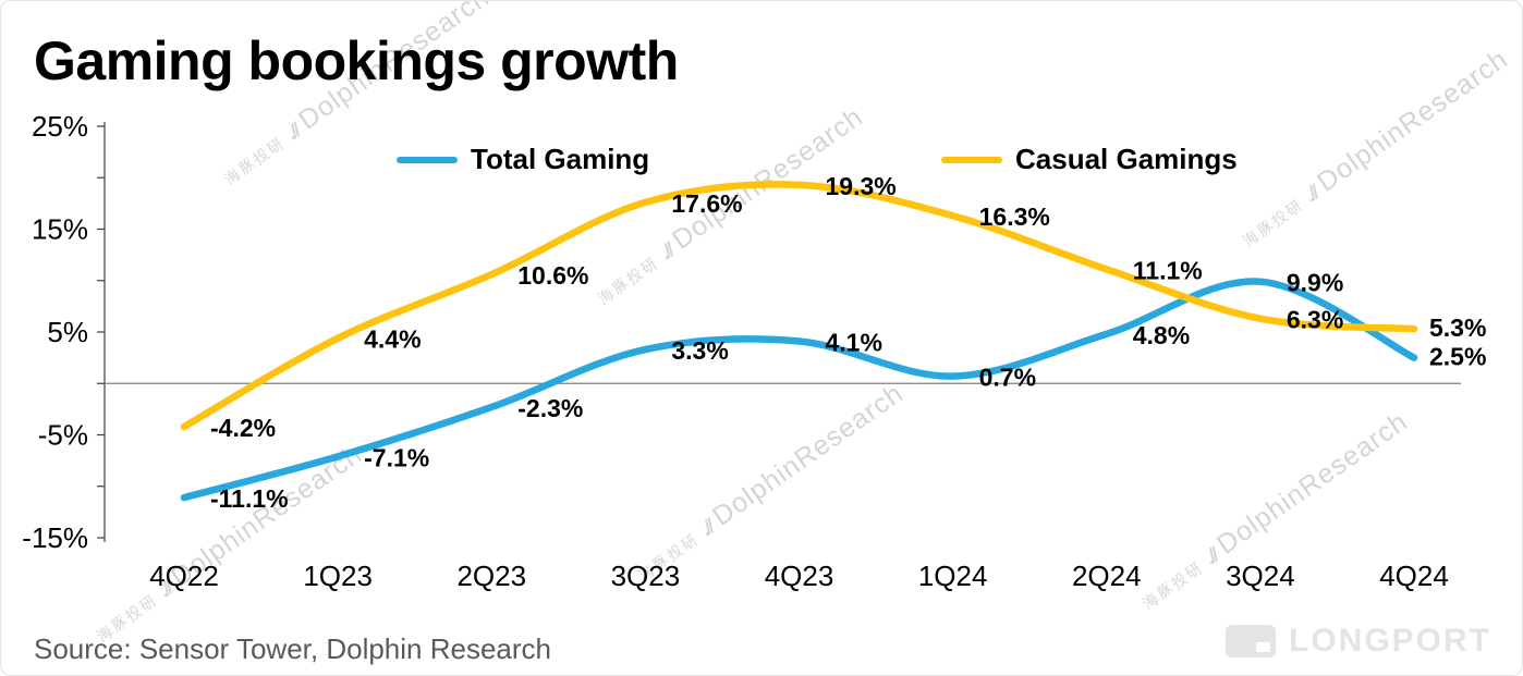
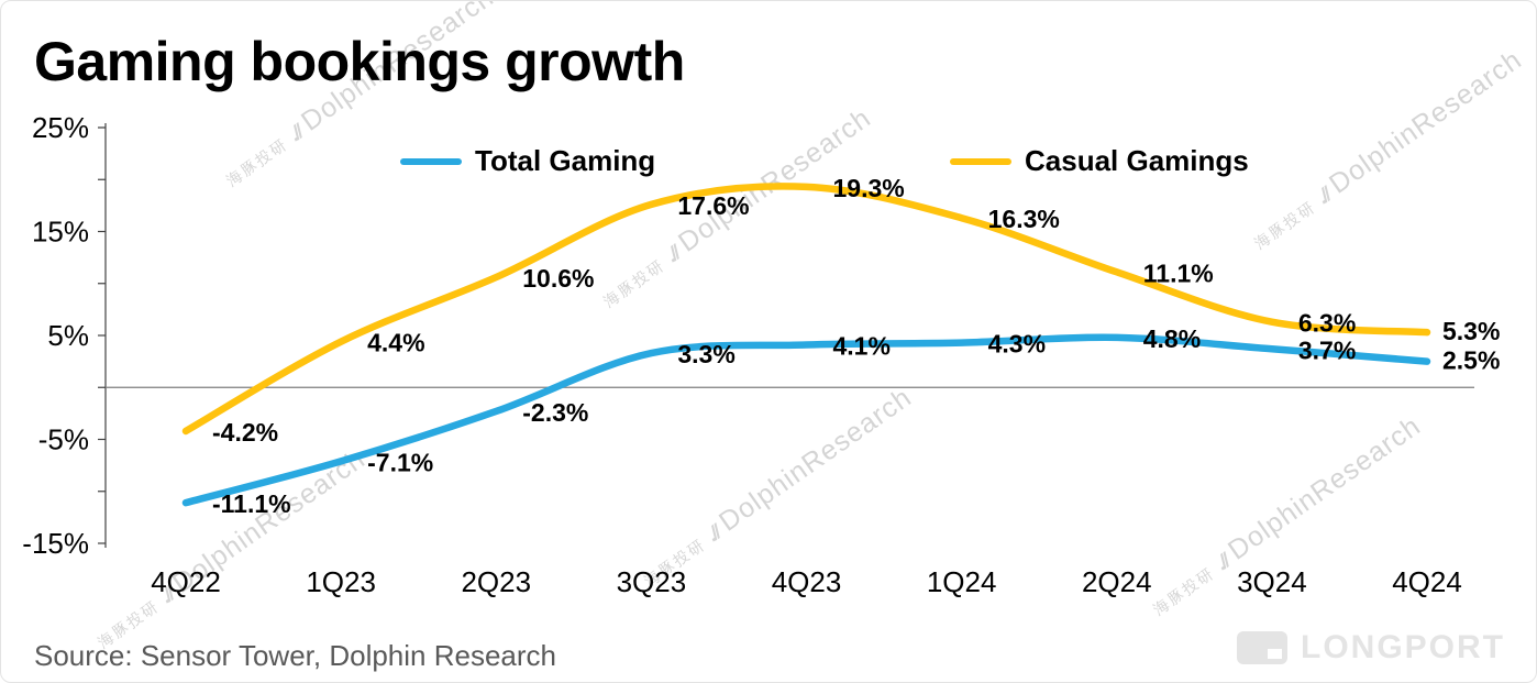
Total Gaming/1Q24: 0.7% -> 4.3%
Total Gaming/3Q24: 9.9% -> 3.7%
